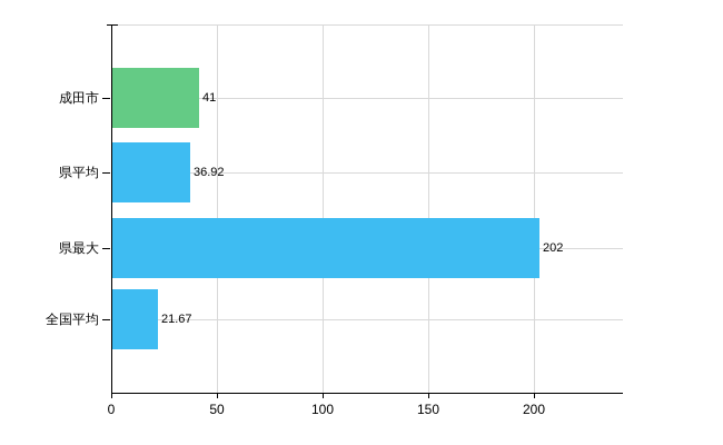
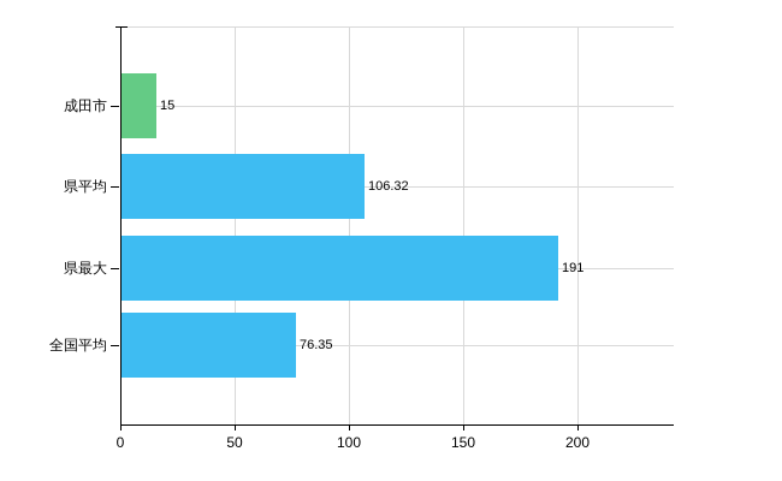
成田市: 41 -> 15
県平均: 36.92 -> 106.32
県最大: 202 -> 191
全国平均: 21.67 -> 76.35
